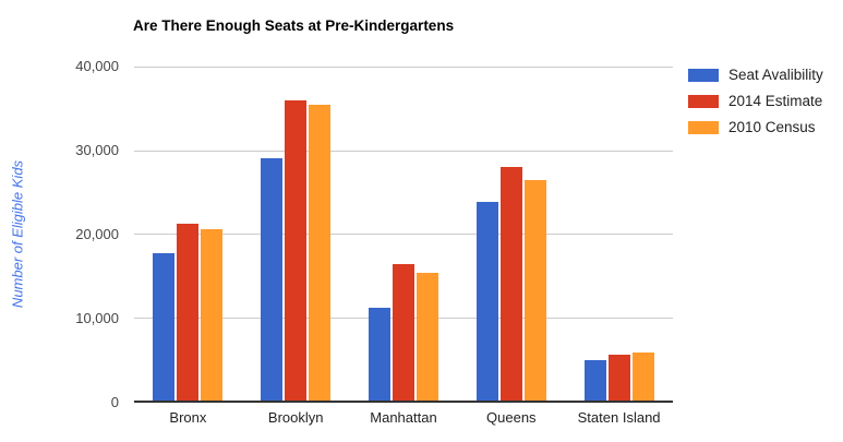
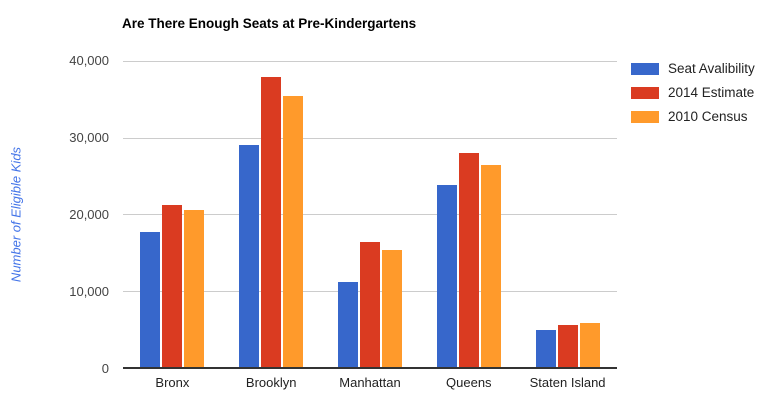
2014 Estimate/Brooklyn: 36000 -> 38000
